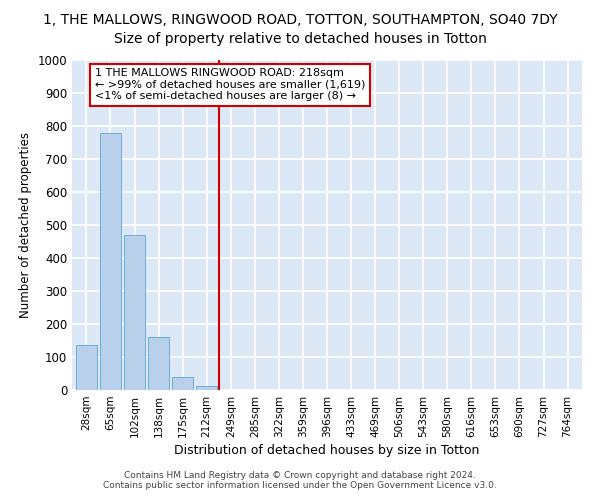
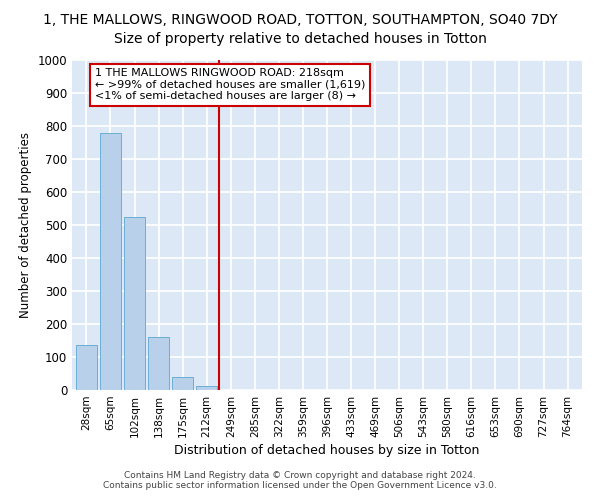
102sqm: 470 -> 525
